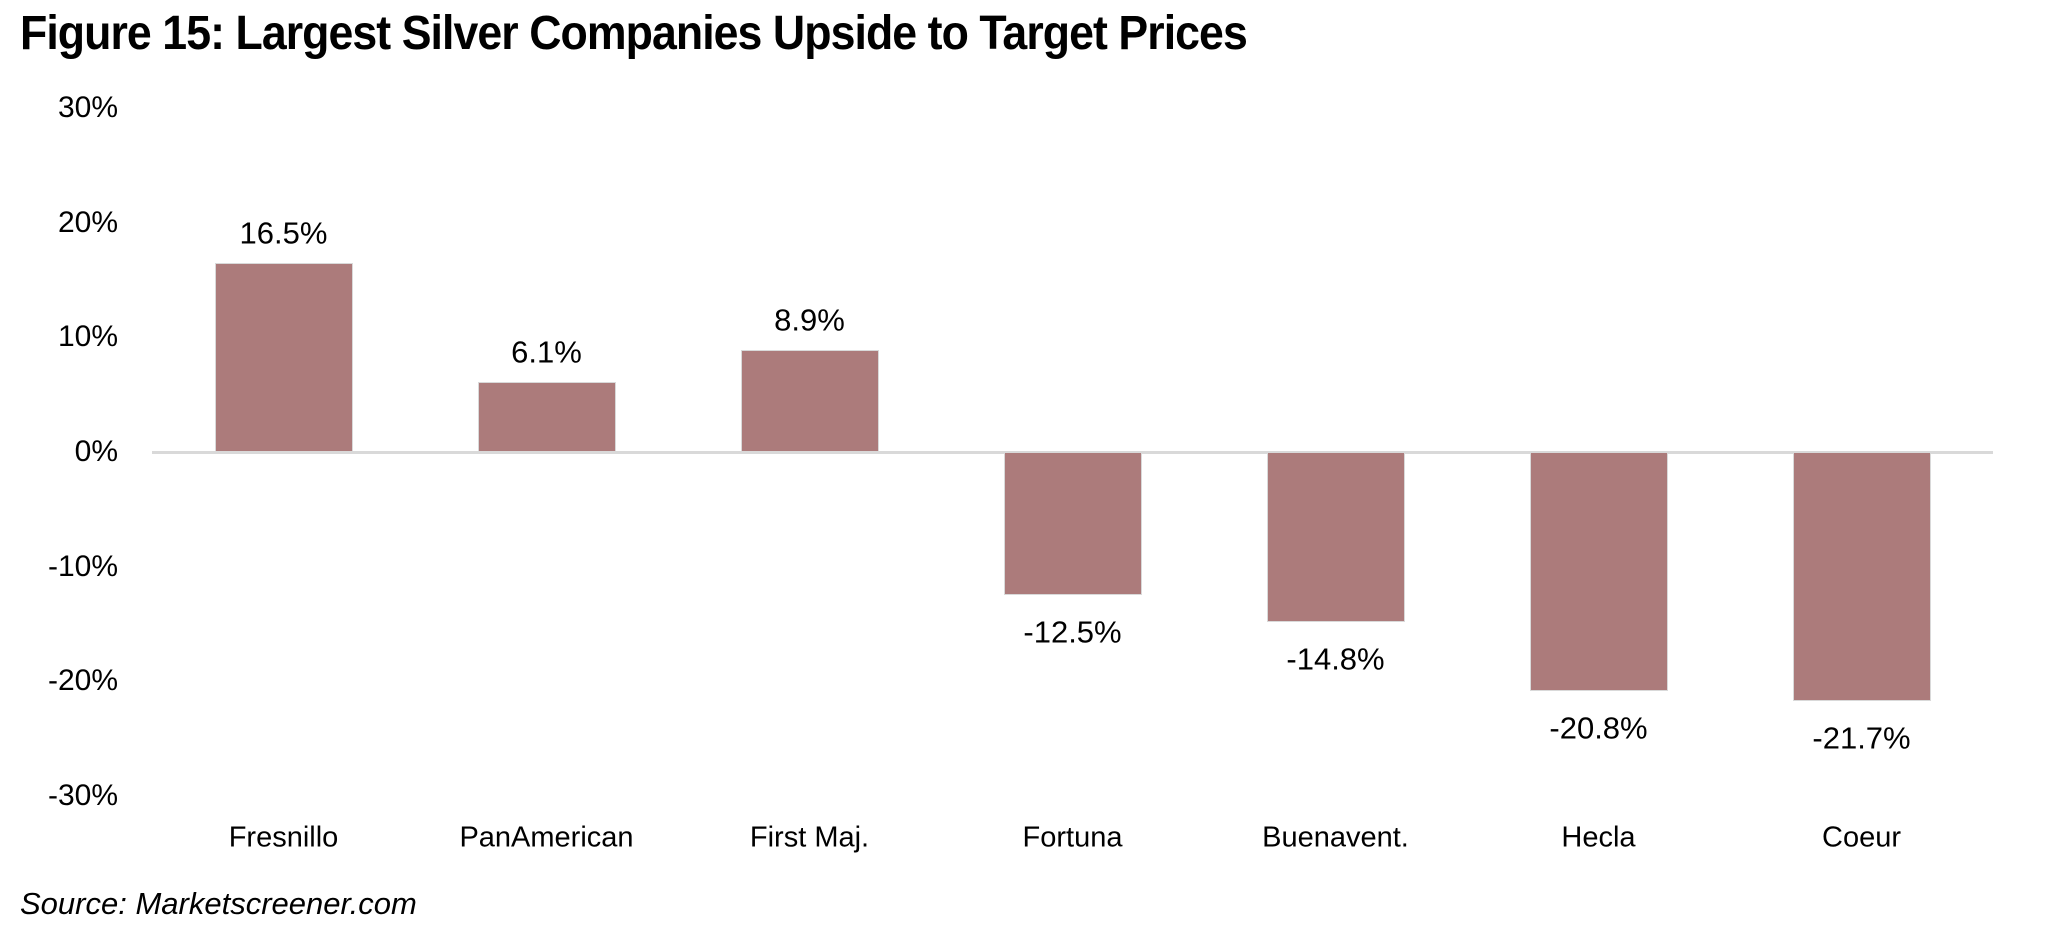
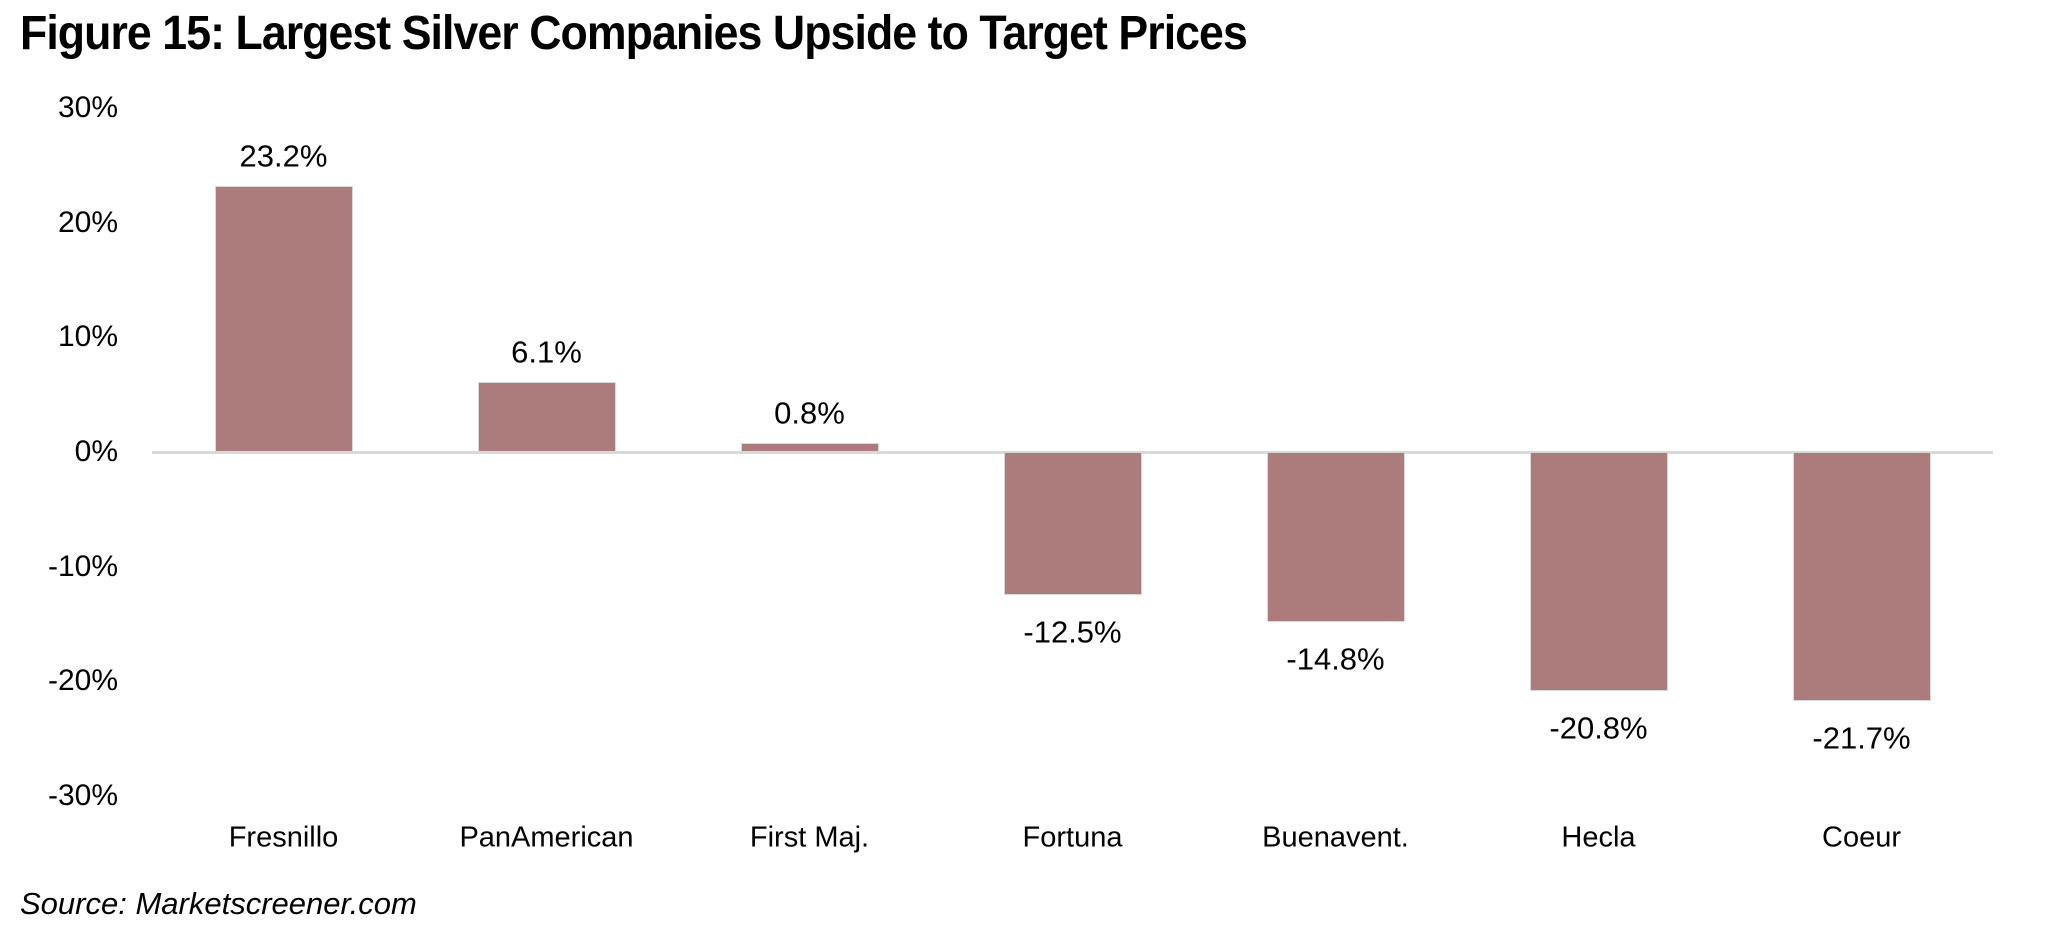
Fresnillo: 16.5% -> 23.2%
First Maj.: 8.9% -> 0.8%
